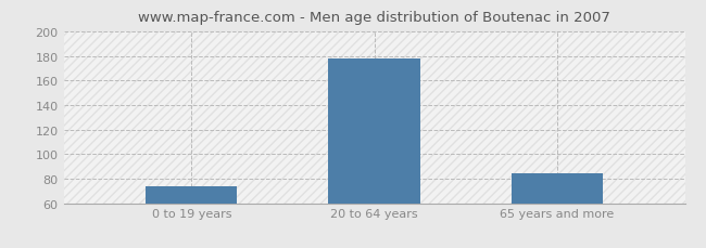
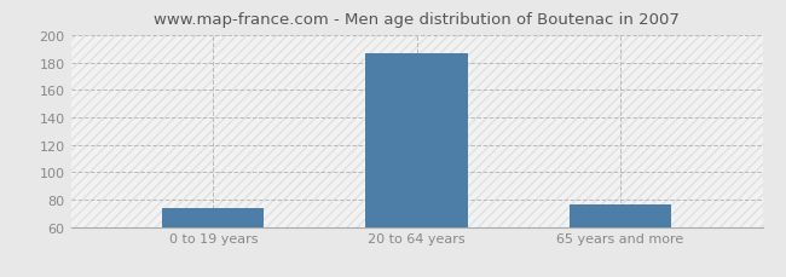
20 to 64 years: 178 -> 187
65 years and more: 84 -> 76
